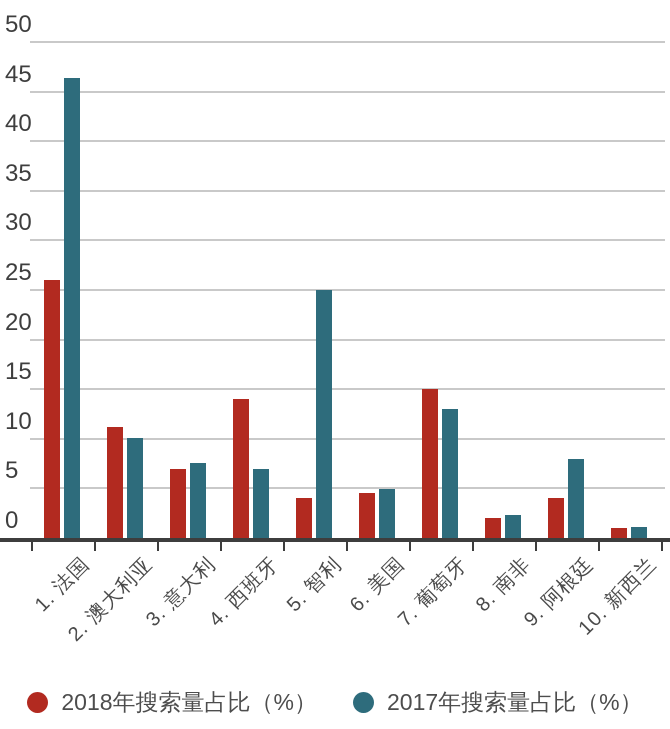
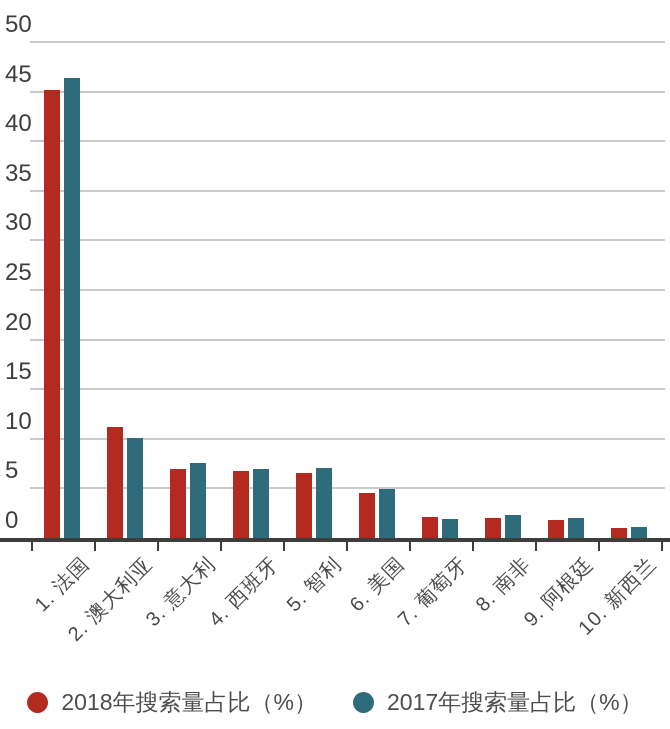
2018年搜索量占比（%）/1. 法国: 26 -> 45
2018年搜索量占比（%）/4. 西班牙: 14 -> 7
2018年搜索量占比（%）/5. 智利: 4 -> 7
2017年搜索量占比（%）/5. 智利: 25 -> 7
2018年搜索量占比（%）/7. 葡萄牙: 15 -> 2
2017年搜索量占比（%）/7. 葡萄牙: 13 -> 2
2018年搜索量占比（%）/9. 阿根廷: 4 -> 2
2017年搜索量占比（%）/9. 阿根廷: 8 -> 2
